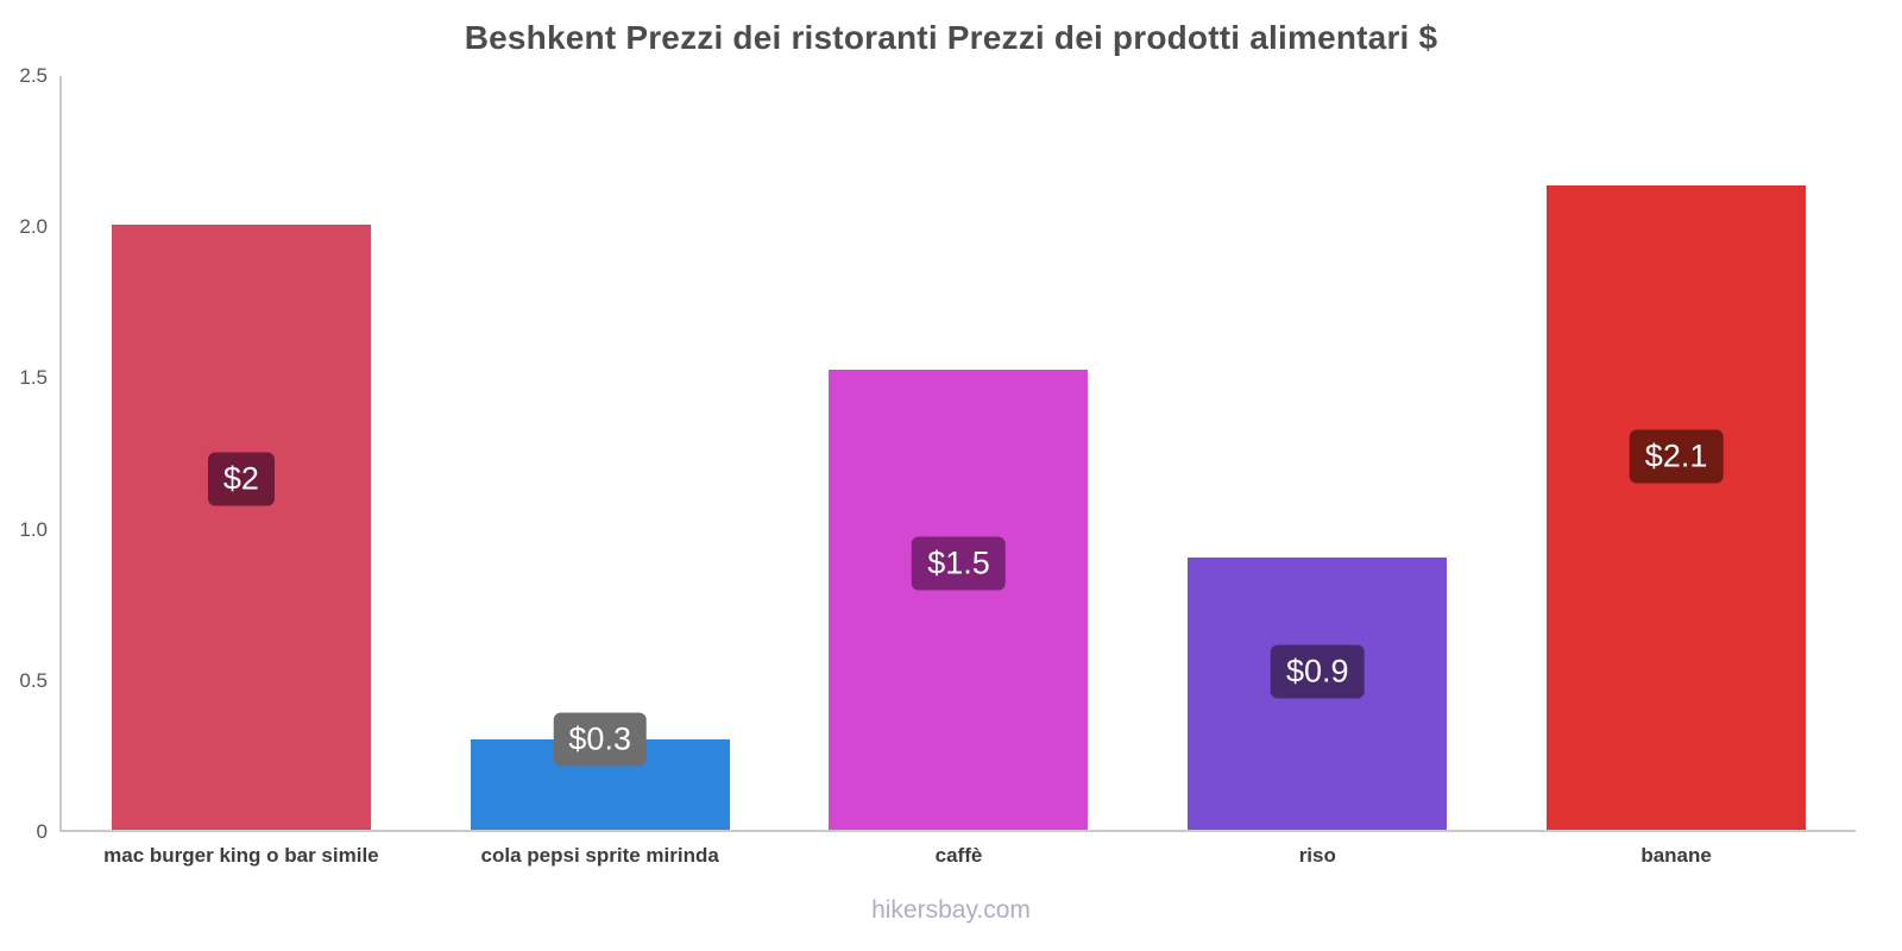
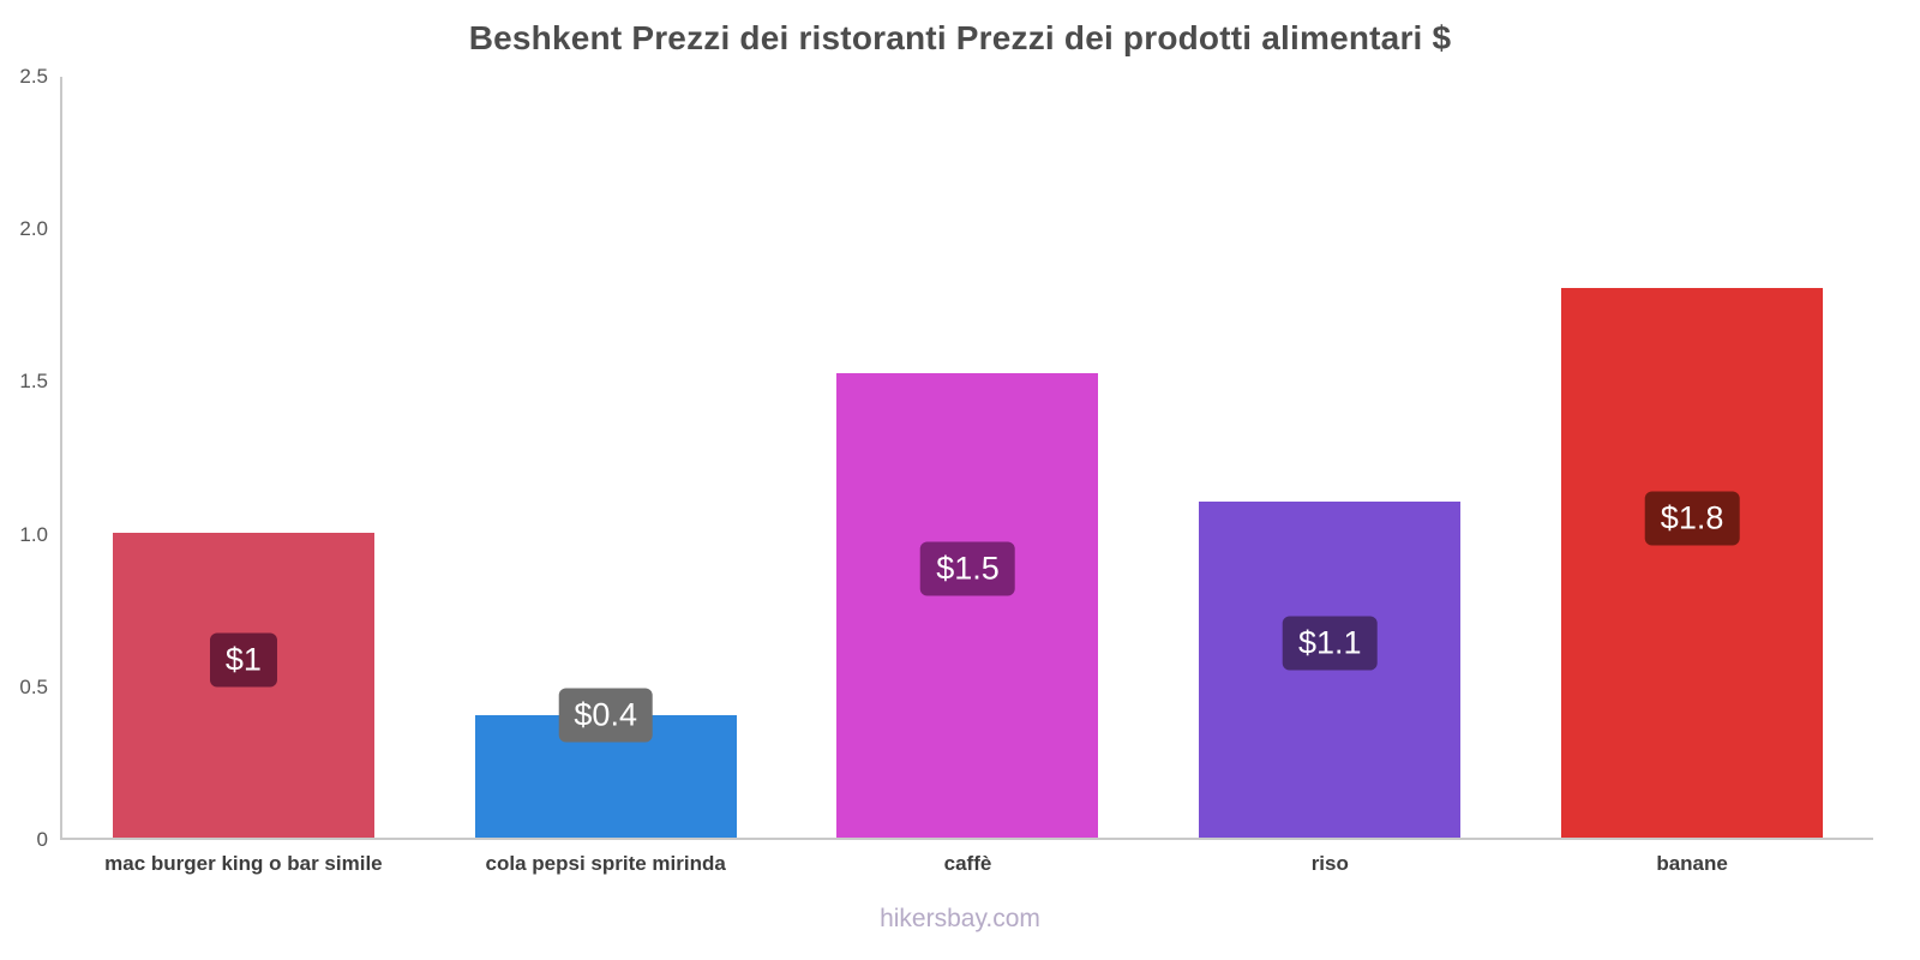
mac burger king o bar simile: $2 -> $1
cola pepsi sprite mirinda: $0.3 -> $0.4
riso: $0.9 -> $1.1
banane: $2.1 -> $1.8
